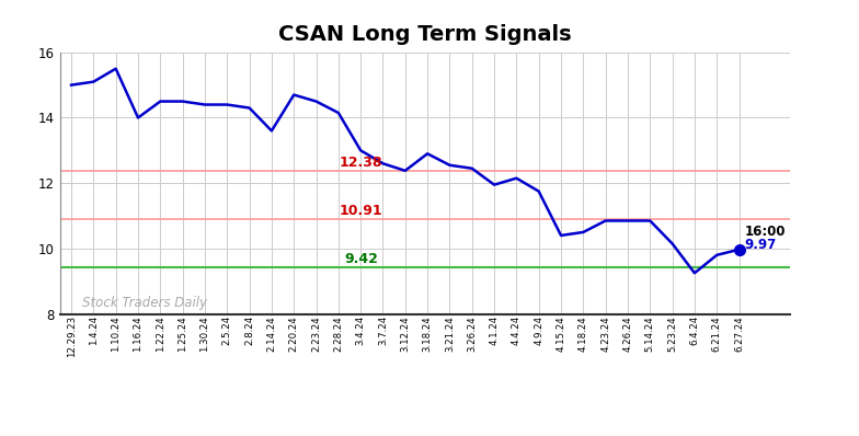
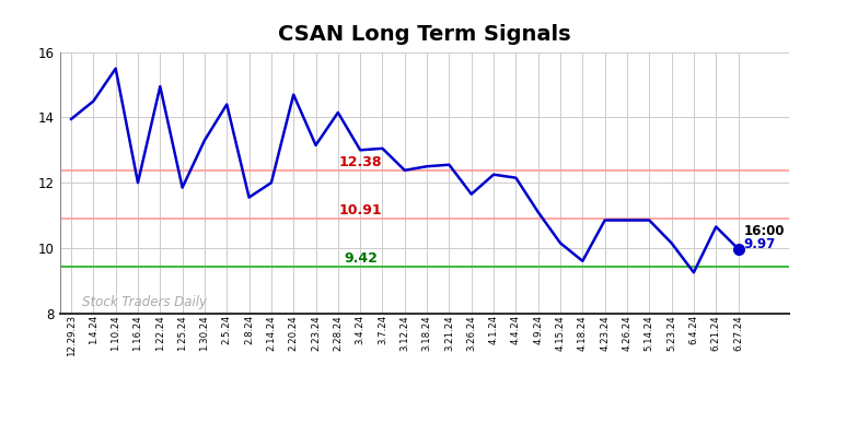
12.29.23: 15.00 -> 13.95
1.4.24: 15.10 -> 14.50
1.16.24: 14.00 -> 12.00
1.22.24: 14.50 -> 14.95
1.25.24: 14.50 -> 11.85
1.30.24: 14.40 -> 13.30
2.8.24: 14.30 -> 11.55
2.14.24: 13.60 -> 12.00
2.23.24: 14.50 -> 13.15
3.7.24: 12.60 -> 13.05
3.18.24: 12.90 -> 12.50
3.26.24: 12.45 -> 11.65
4.1.24: 11.95 -> 12.25
4.9.24: 11.75 -> 11.10
4.15.24: 10.40 -> 10.15
4.18.24: 10.50 -> 9.60
6.21.24: 9.80 -> 10.65
